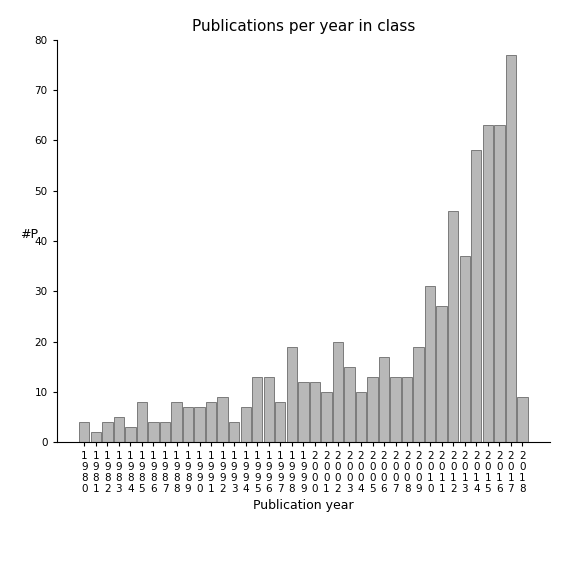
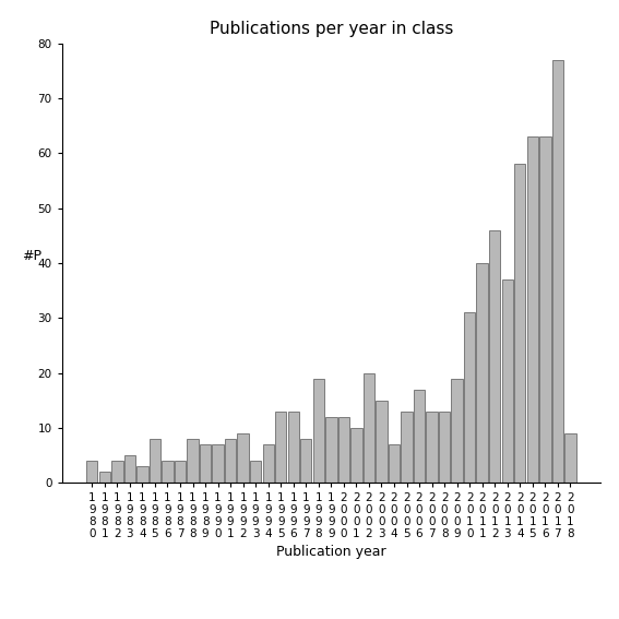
2 0 0 4: 10 -> 7
2 0 1 1: 27 -> 40
